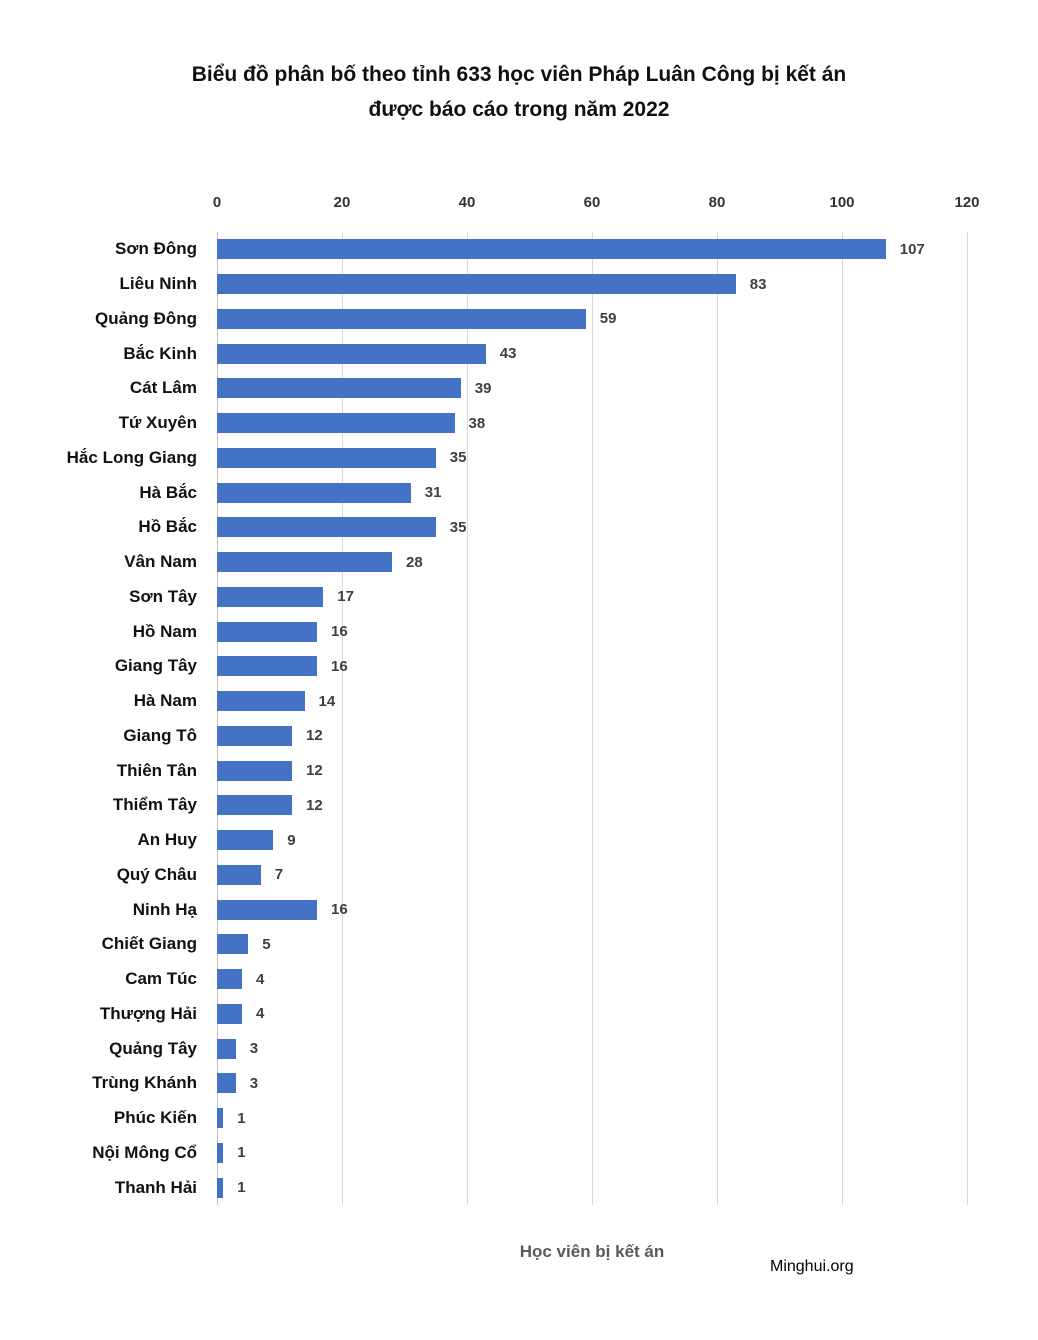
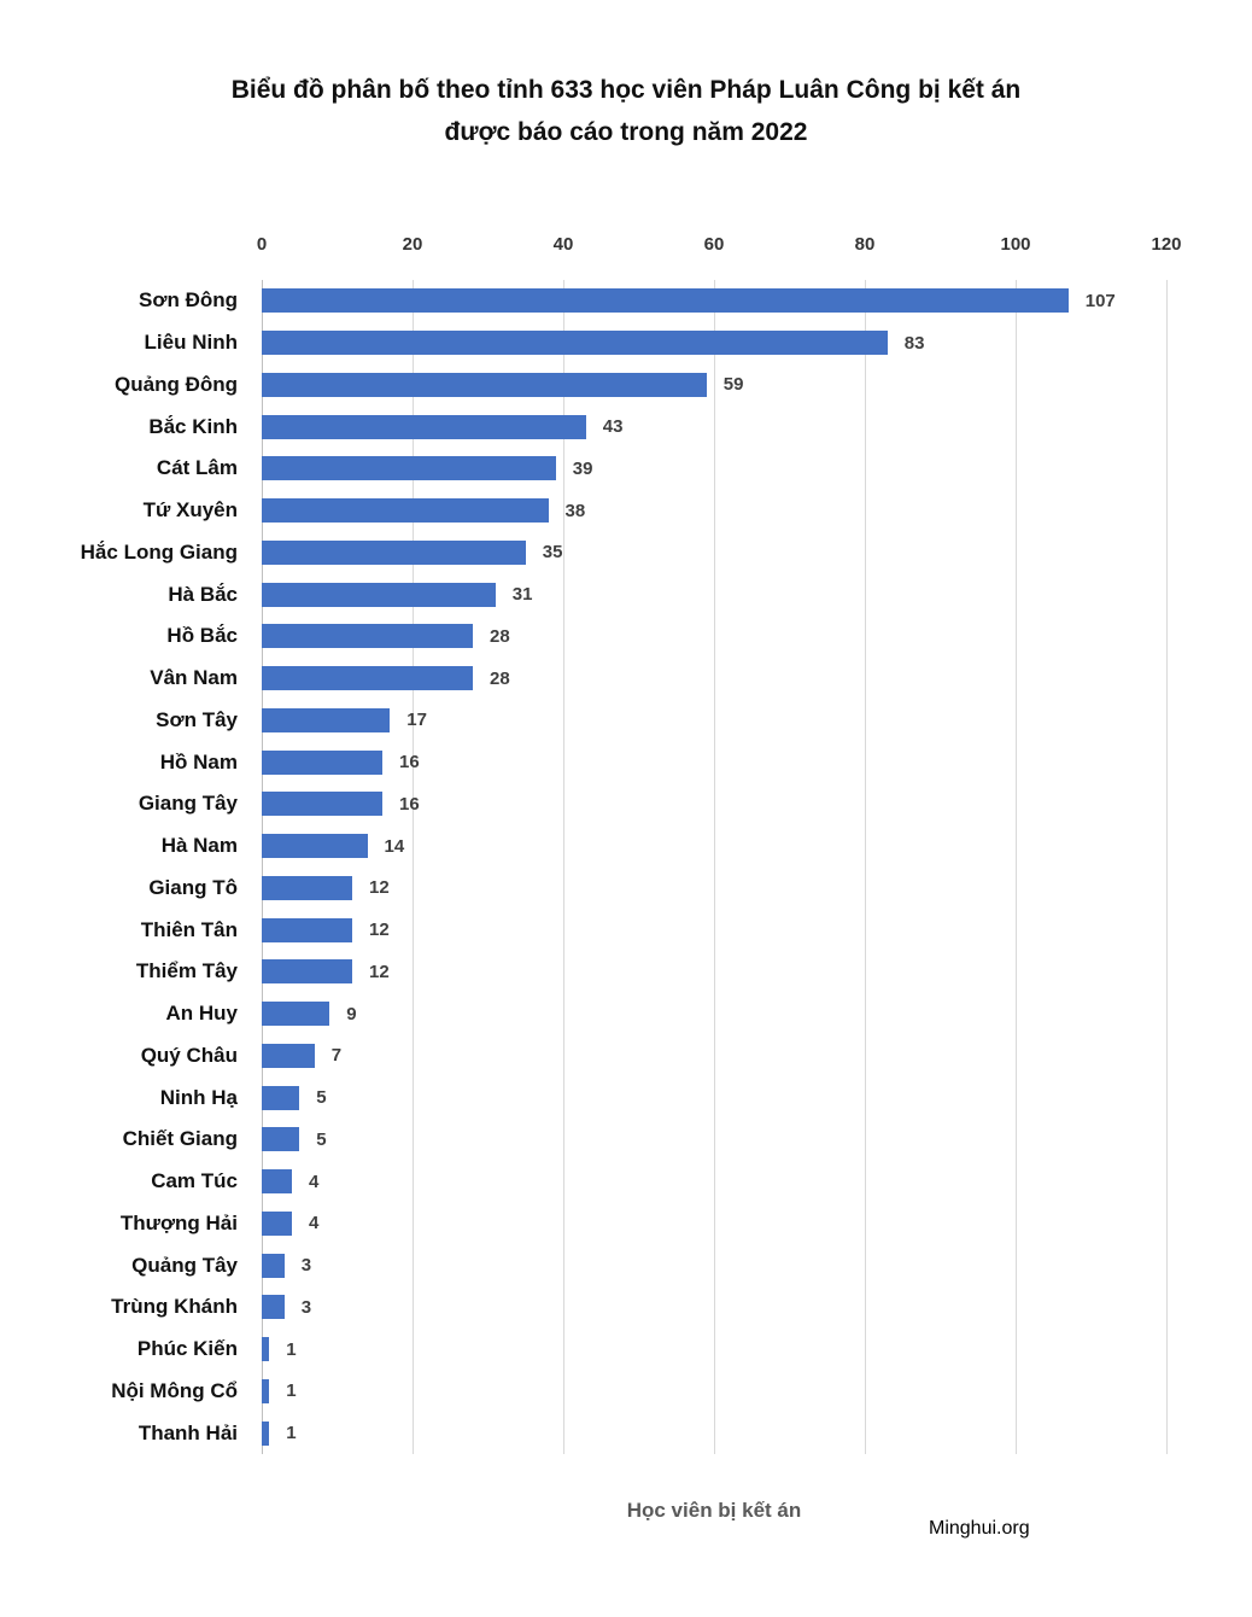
Hồ Bắc: 35 -> 28
Ninh Hạ: 16 -> 5
